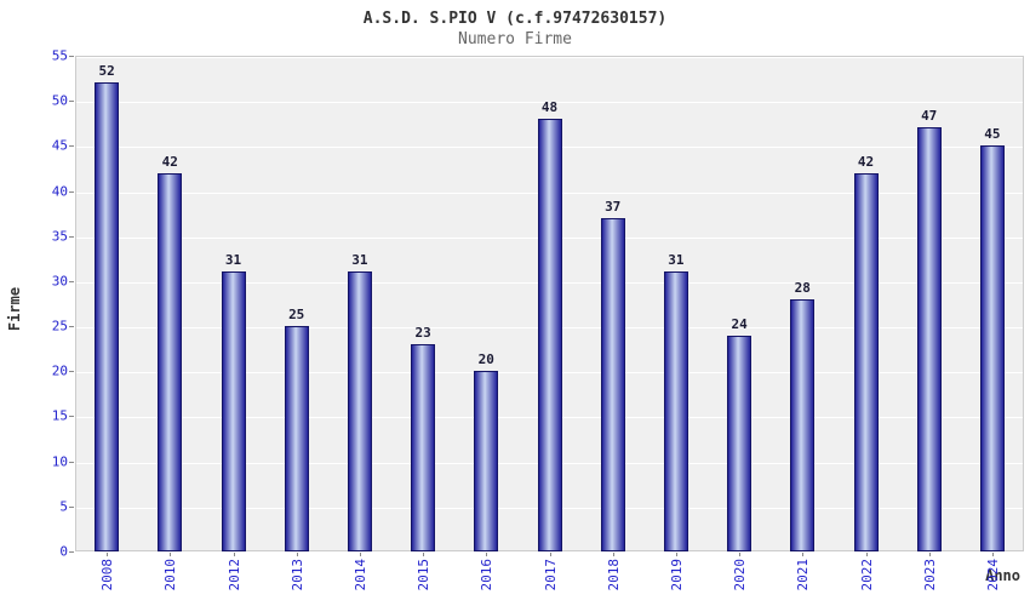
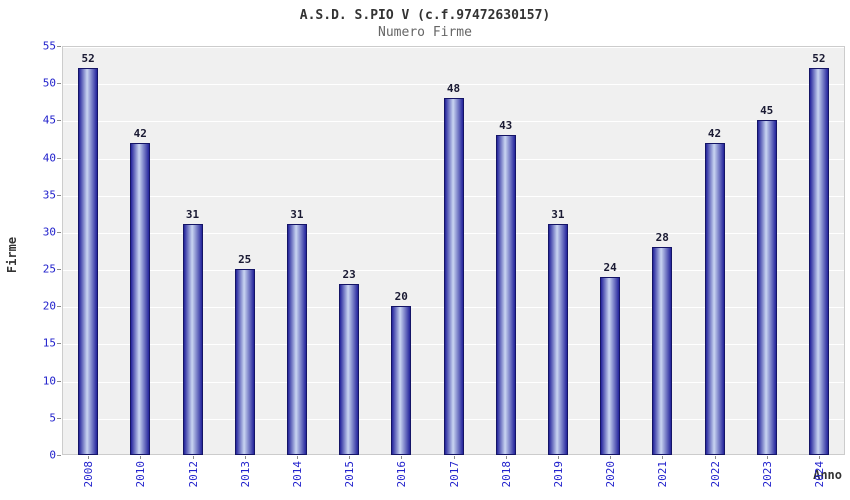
2018: 37 -> 43
2023: 47 -> 45
2024: 45 -> 52
